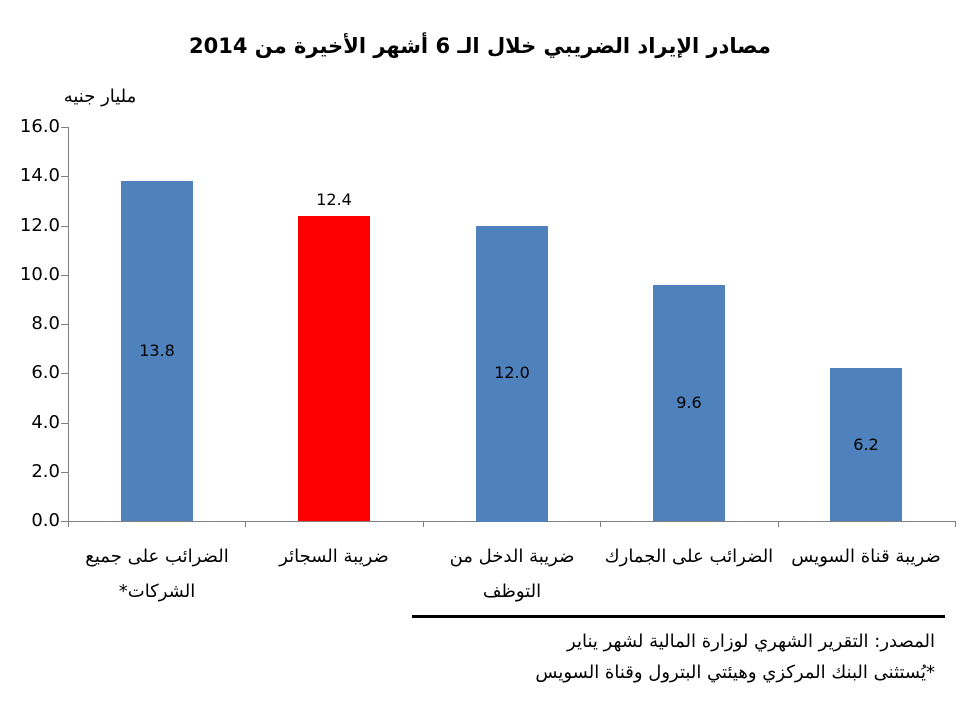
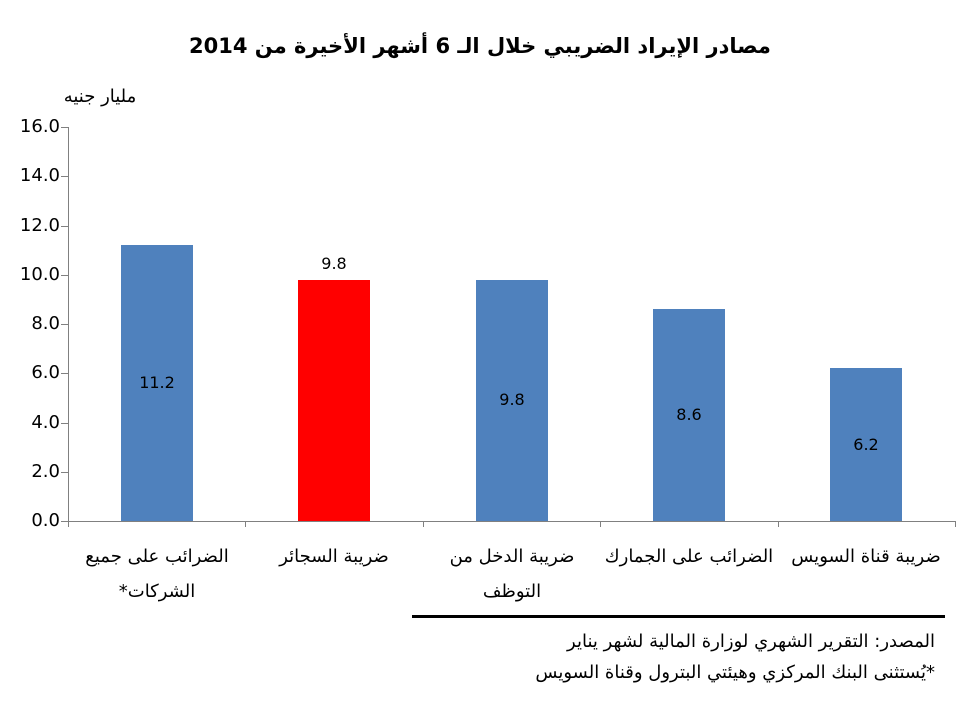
الضرائب على جميع الشركات*: 13.8 -> 11.2
ضريبة السجائر: 12.4 -> 9.8
ضريبة الدخل من التوظف: 12.0 -> 9.8
الضرائب على الجمارك: 9.6 -> 8.6
